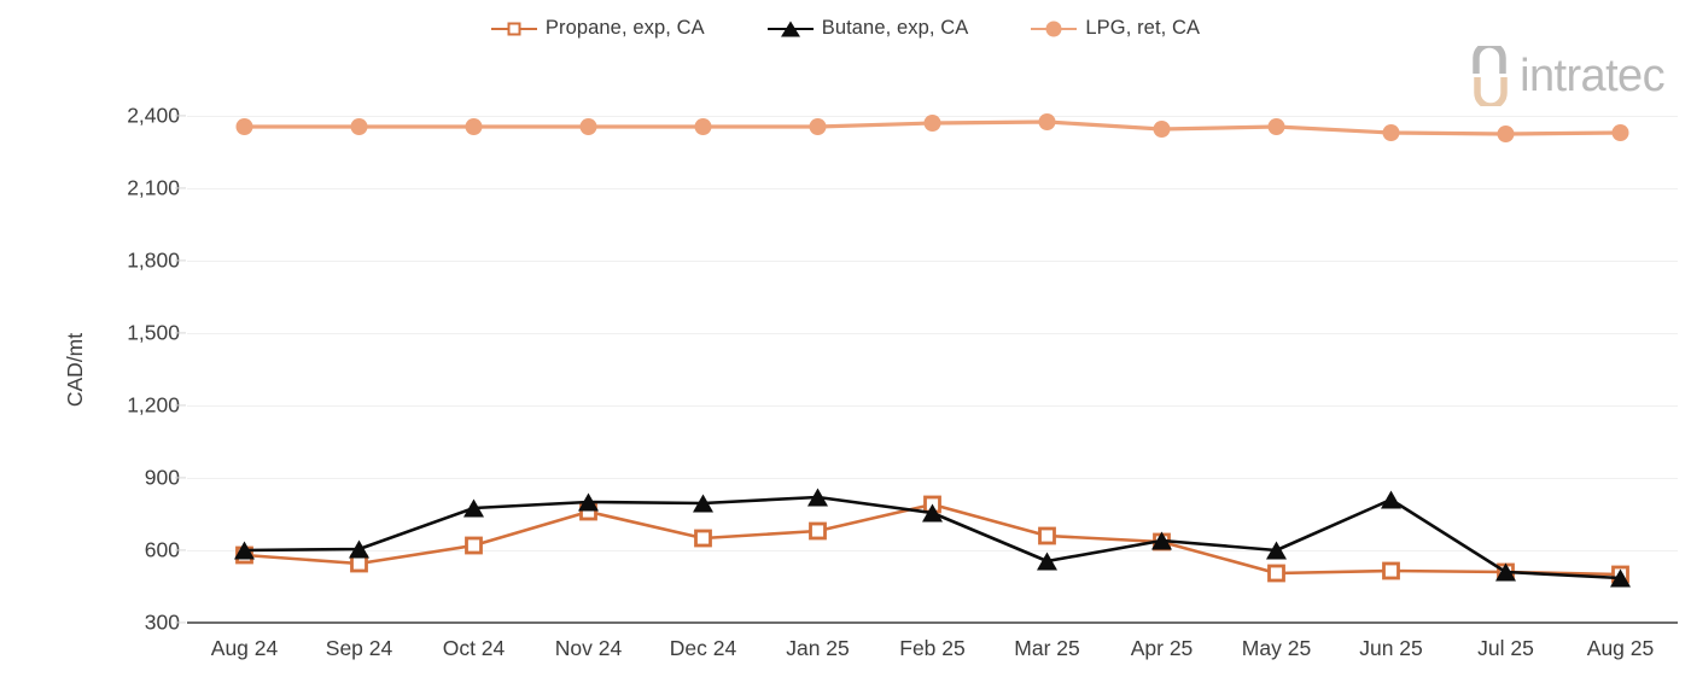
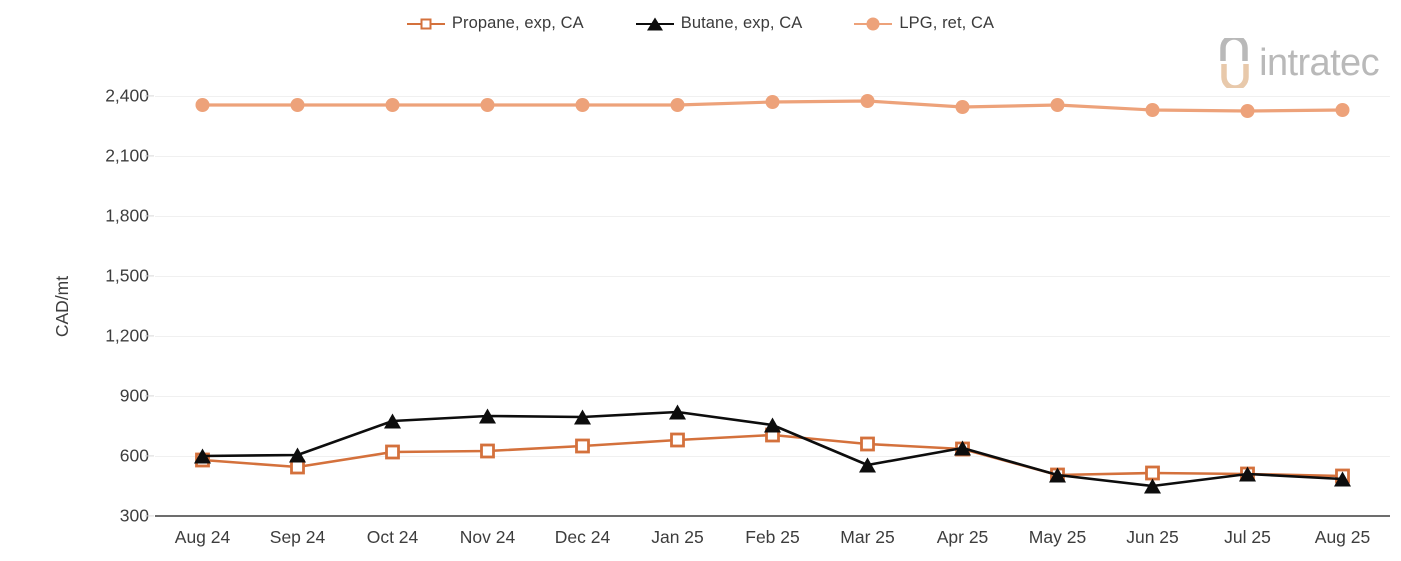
Propane, exp, CA/Nov 24: 760 -> 620
Propane, exp, CA/Feb 25: 790 -> 700
Butane, exp, CA/May 25: 600 -> 500
Butane, exp, CA/Jun 25: 810 -> 450
